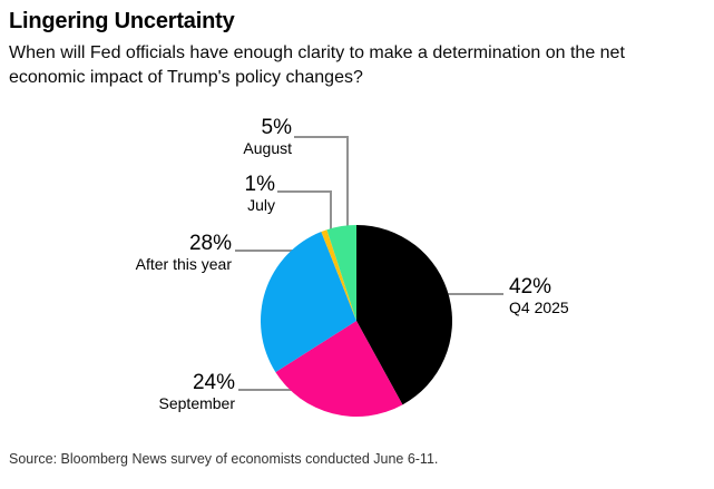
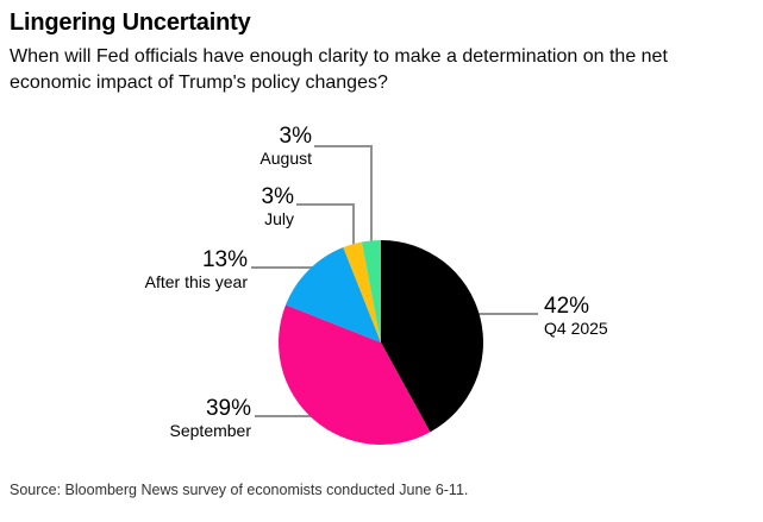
September: 24% -> 39%
After this year: 28% -> 13%
July: 1% -> 3%
August: 5% -> 3%
